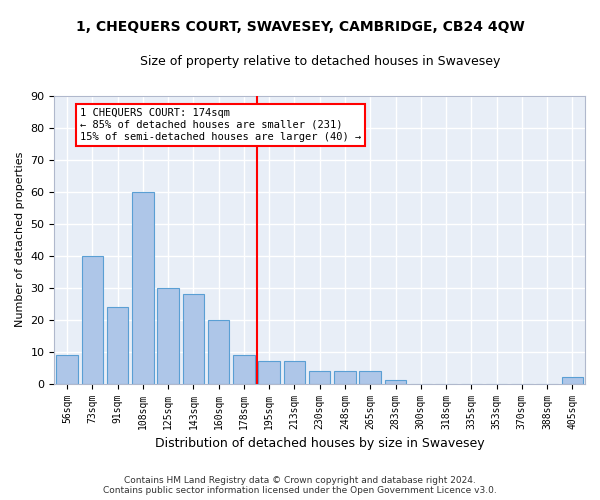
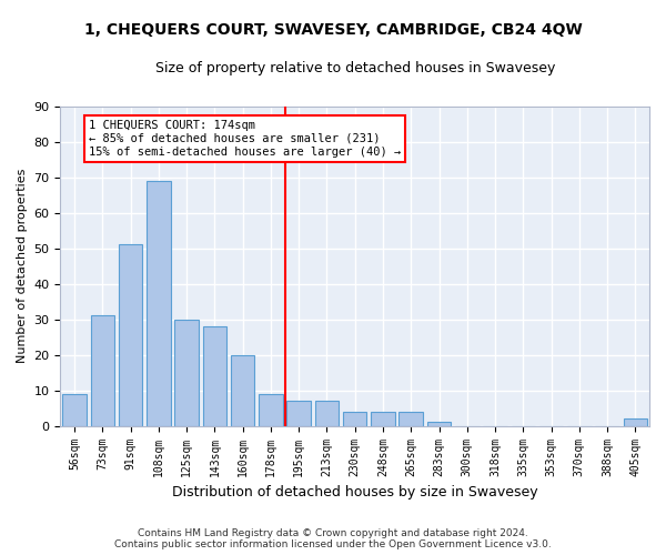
73sqm: 40 -> 31
91sqm: 24 -> 51
108sqm: 60 -> 69
